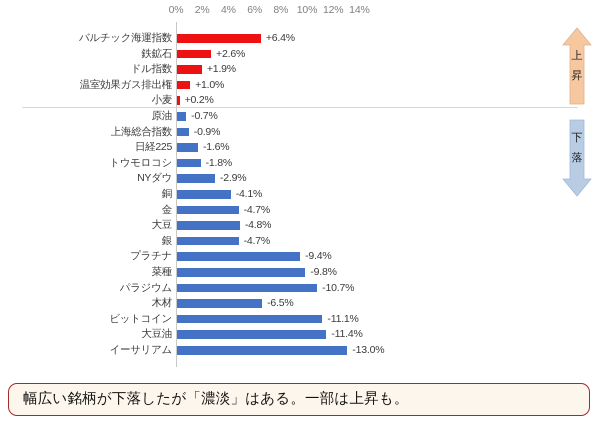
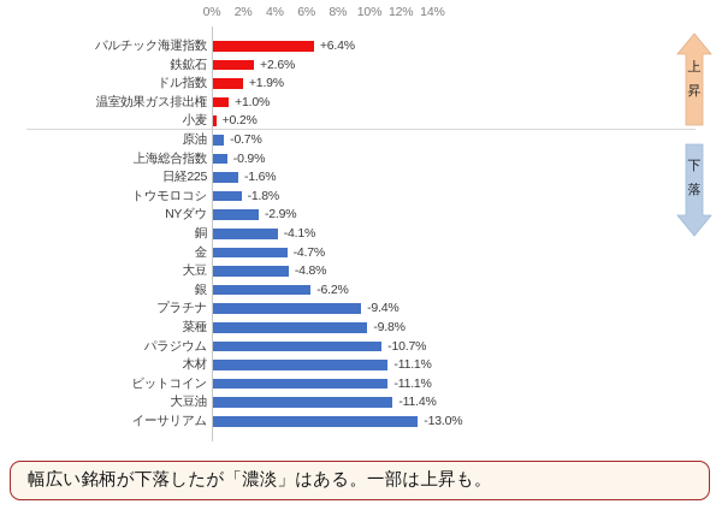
銀: -4.7% -> -6.2%
木材: -6.5% -> -11.1%
